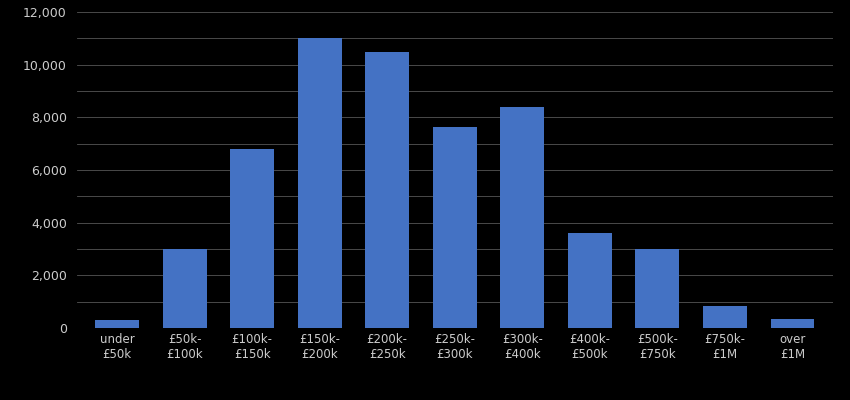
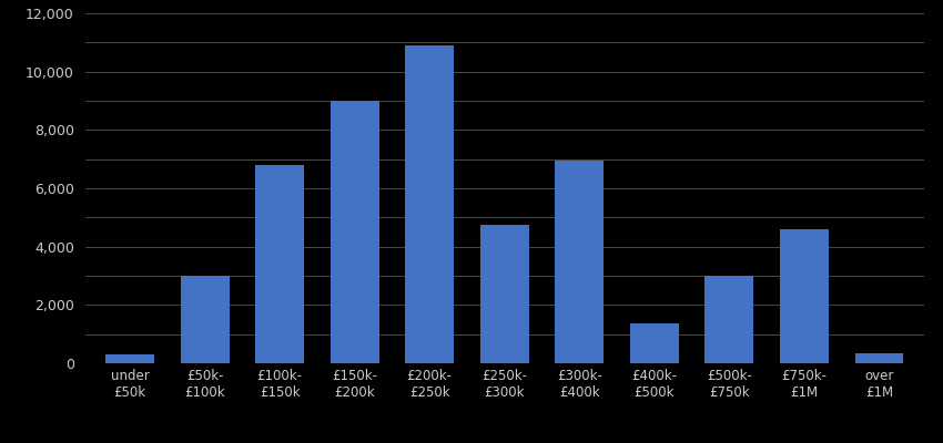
£150k- £200k: 11,000 -> 9,000
£200k- £250k: 10,500 -> 10,900
£250k- £300k: 7,650 -> 4,750
£300k- £400k: 8,400 -> 6,950
£400k- £500k: 3,600 -> 1,350
£750k- £1M: 850 -> 4,600
